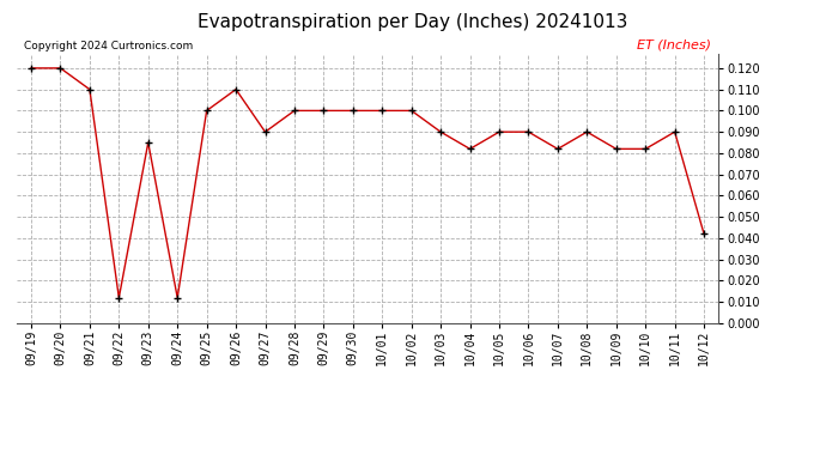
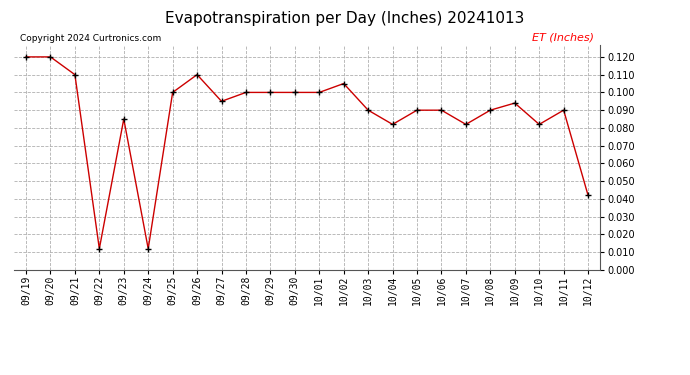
09/27: 0.090 -> 0.095
10/02: 0.100 -> 0.105
10/09: 0.082 -> 0.094
